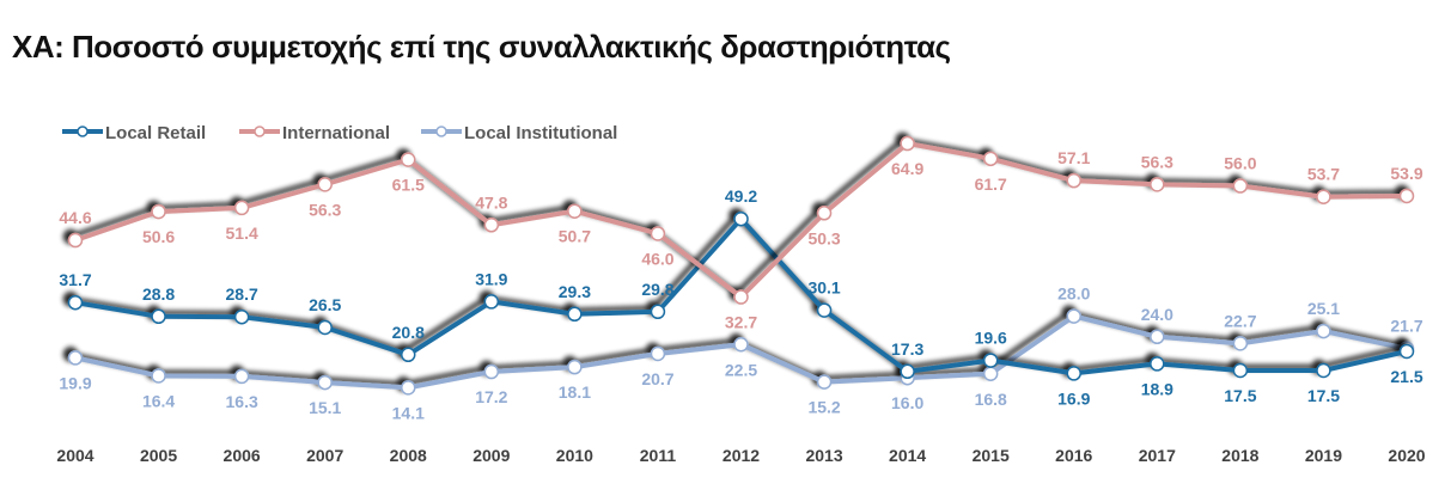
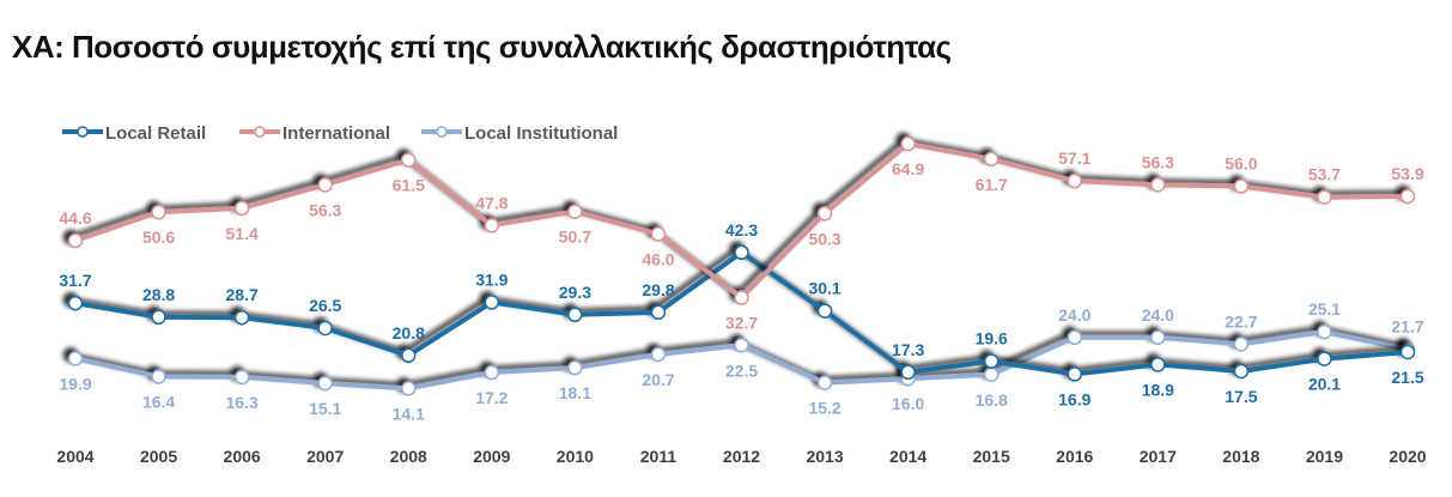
Local Retail/2012: 49.2 -> 42.3
Local Institutional/2016: 28.0 -> 24.0
Local Retail/2019: 17.5 -> 20.1
